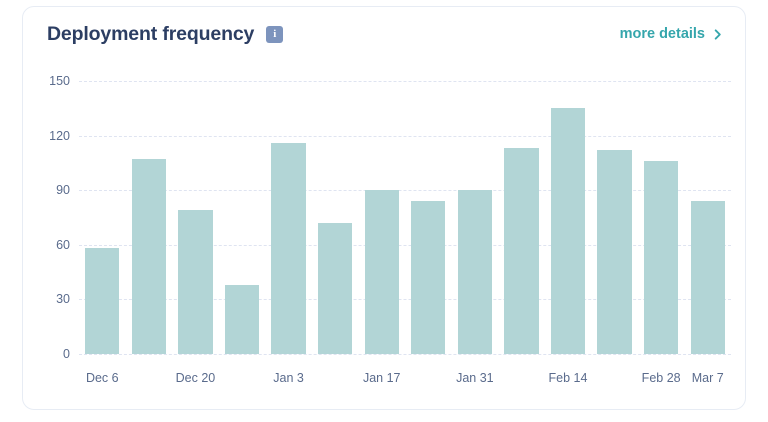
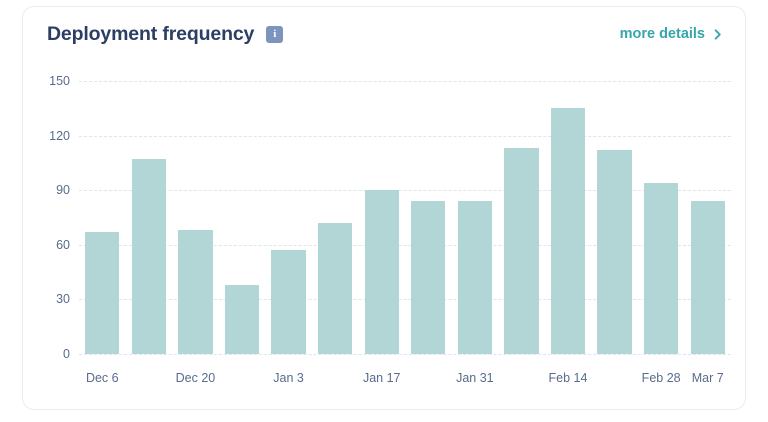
Dec 6: 58 -> 67
Dec 20: 79 -> 68
Jan 3: 116 -> 57
Jan 31: 90 -> 84
Feb 28: 106 -> 94
